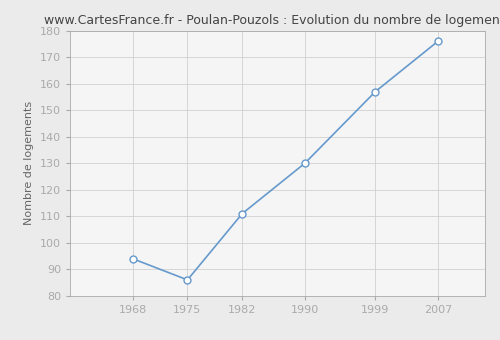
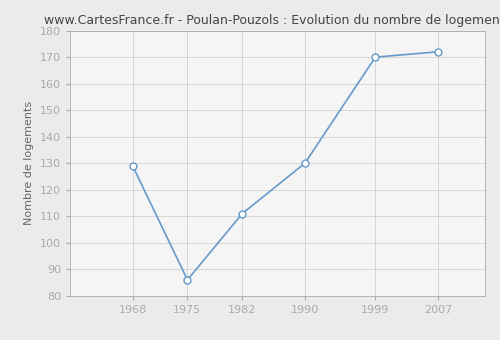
1968: 94 -> 129
1999: 157 -> 170
2007: 176 -> 172
